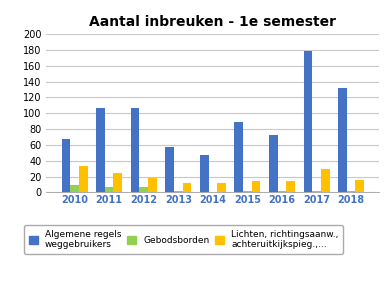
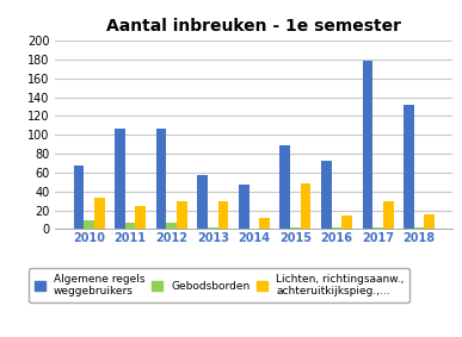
Lichten, richtingsaanw., achteruitkijkspieg.,.../2012: 18 -> 30
Lichten, richtingsaanw., achteruitkijkspieg.,.../2013: 12 -> 30
Lichten, richtingsaanw., achteruitkijkspieg.,.../2015: 15 -> 48
